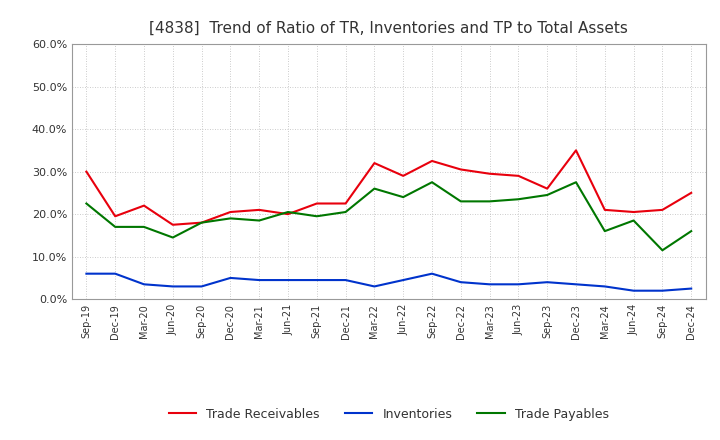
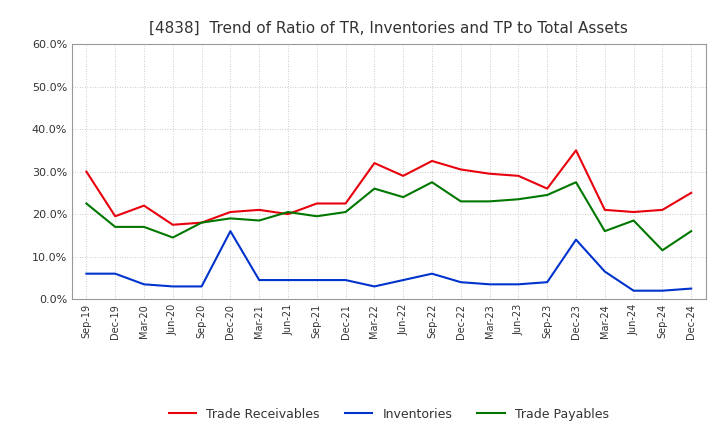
Inventories/Dec-20: 5.0% -> 16.0%
Inventories/Dec-23: 3.5% -> 14.0%
Inventories/Mar-24: 3.0% -> 6.5%
